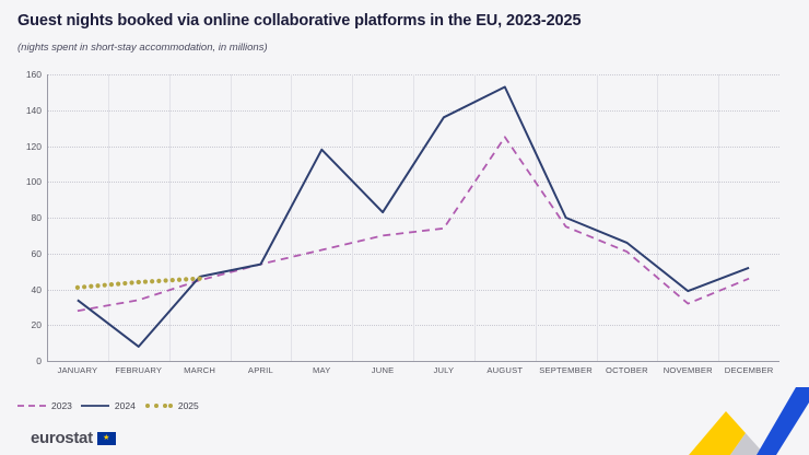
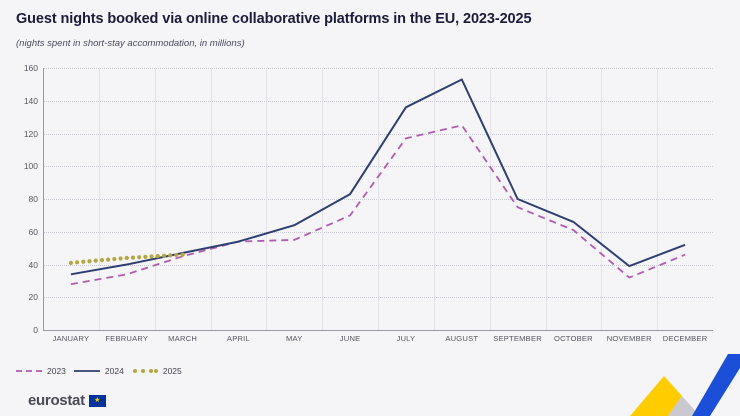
2024/FEBRUARY: 8 -> 40
2023/MAY: 62 -> 55
2024/MAY: 118 -> 64
2023/JULY: 74 -> 117
